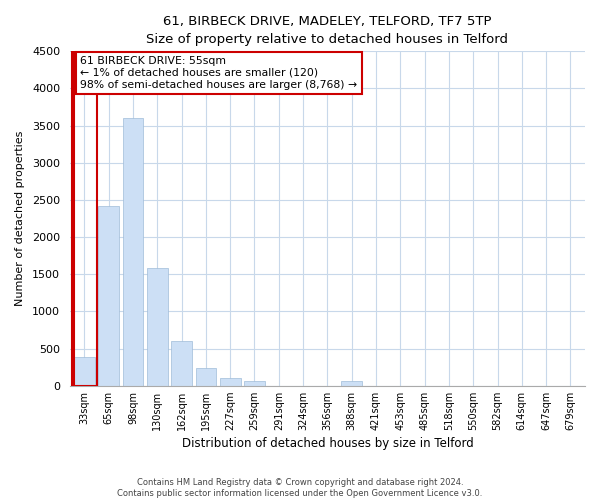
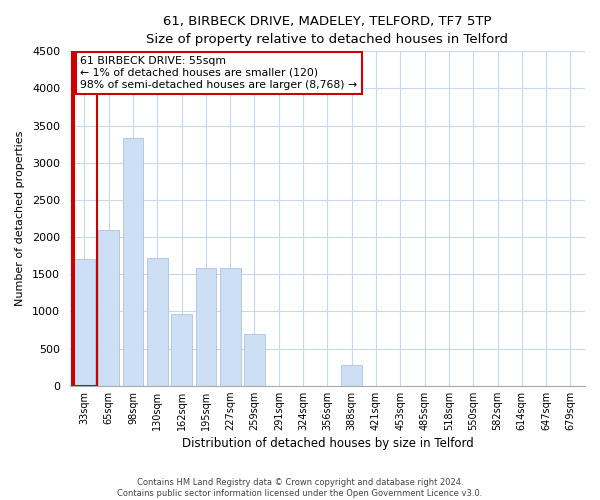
33sqm: 380 -> 1700
65sqm: 2420 -> 2100
98sqm: 3600 -> 3340
130sqm: 1580 -> 1720
162sqm: 600 -> 960
195sqm: 240 -> 1580
227sqm: 100 -> 1580
259sqm: 60 -> 700
388sqm: 60 -> 280
